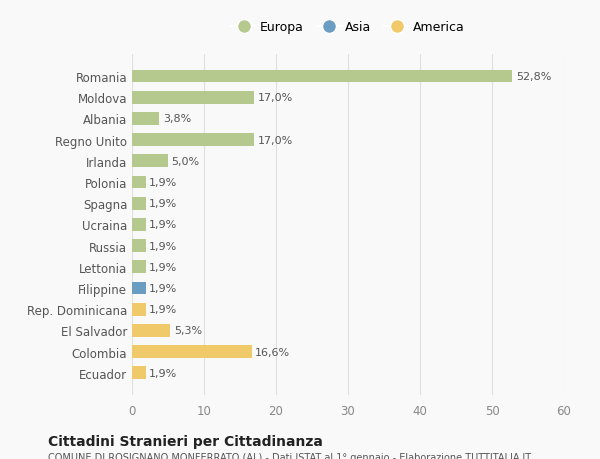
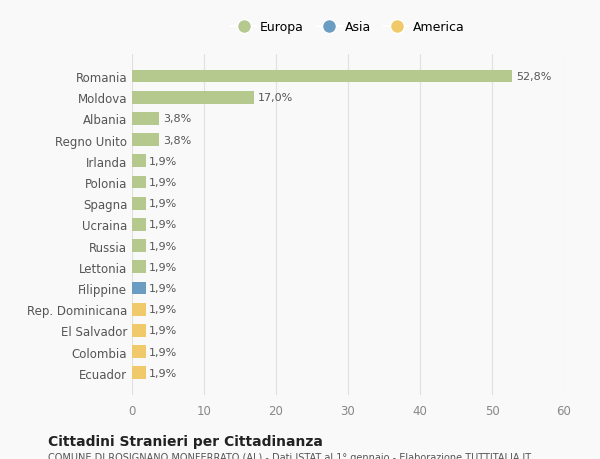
Regno Unito: 17,0% -> 3,8%
Irlanda: 5,0% -> 1,9%
El Salvador: 5,3% -> 1,9%
Colombia: 16,6% -> 1,9%
